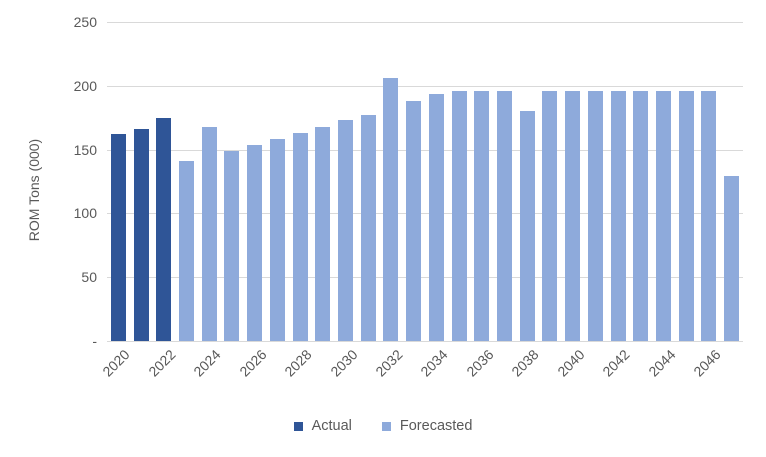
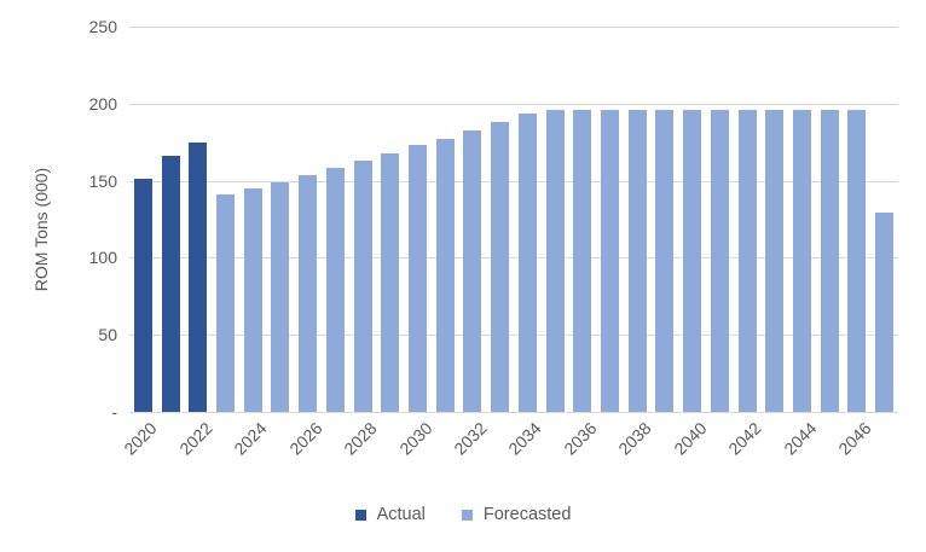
Actual/2020: 162 -> 151
Forecasted/2024: 168 -> 145
Forecasted/2032: 206 -> 183
Forecasted/2038: 180 -> 196
